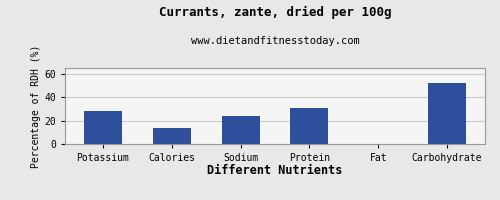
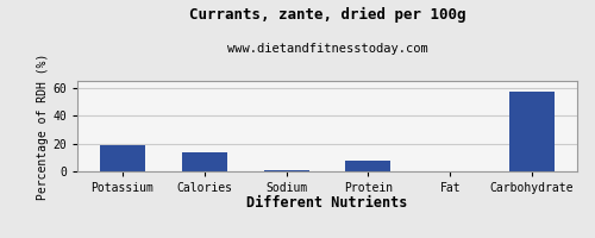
Potassium: 28 -> 19
Sodium: 24 -> 1
Protein: 31 -> 8
Carbohydrate: 52 -> 57
